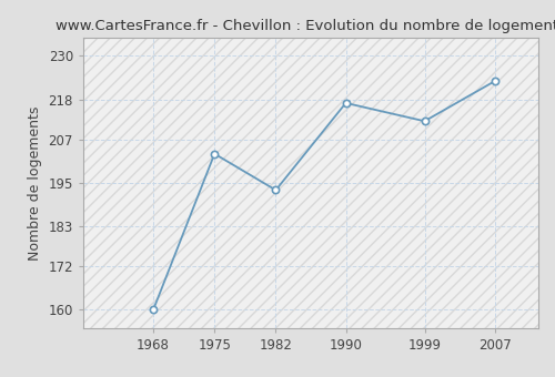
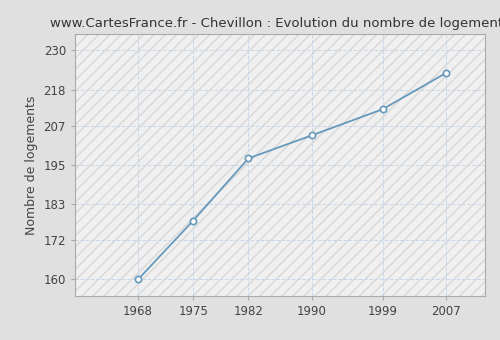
1975: 203 -> 178
1982: 193 -> 197
1990: 217 -> 204
